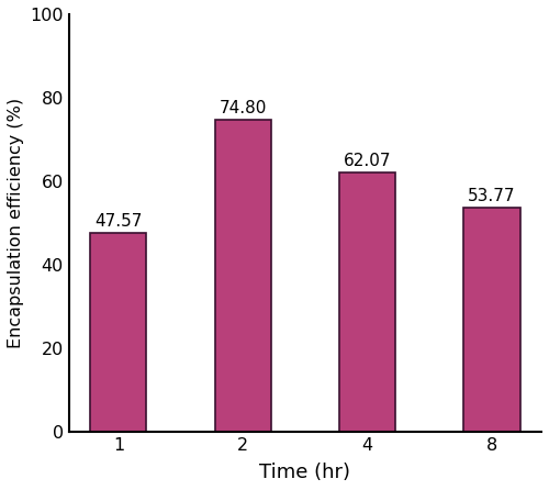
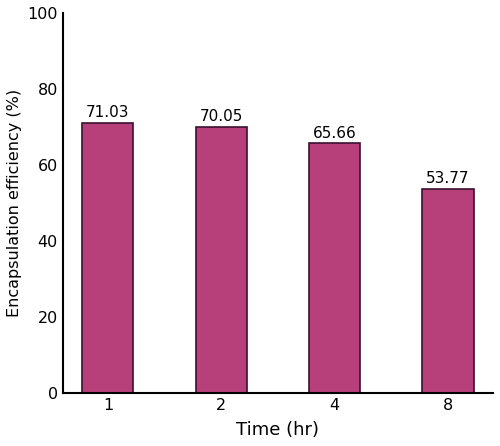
1: 47.57 -> 71.03
2: 74.80 -> 70.05
4: 62.07 -> 65.66
